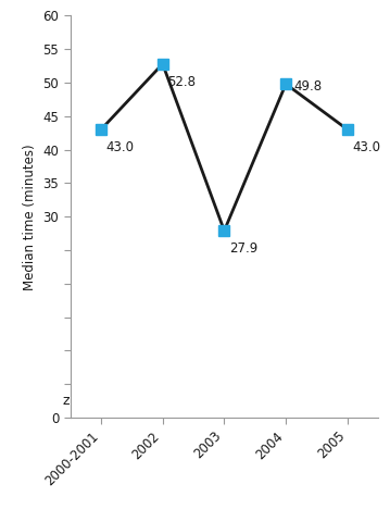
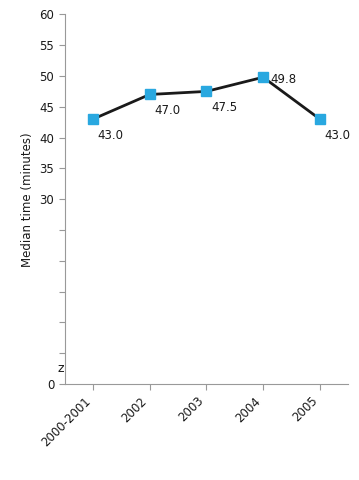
2002: 52.8 -> 47.0
2003: 27.9 -> 47.5
